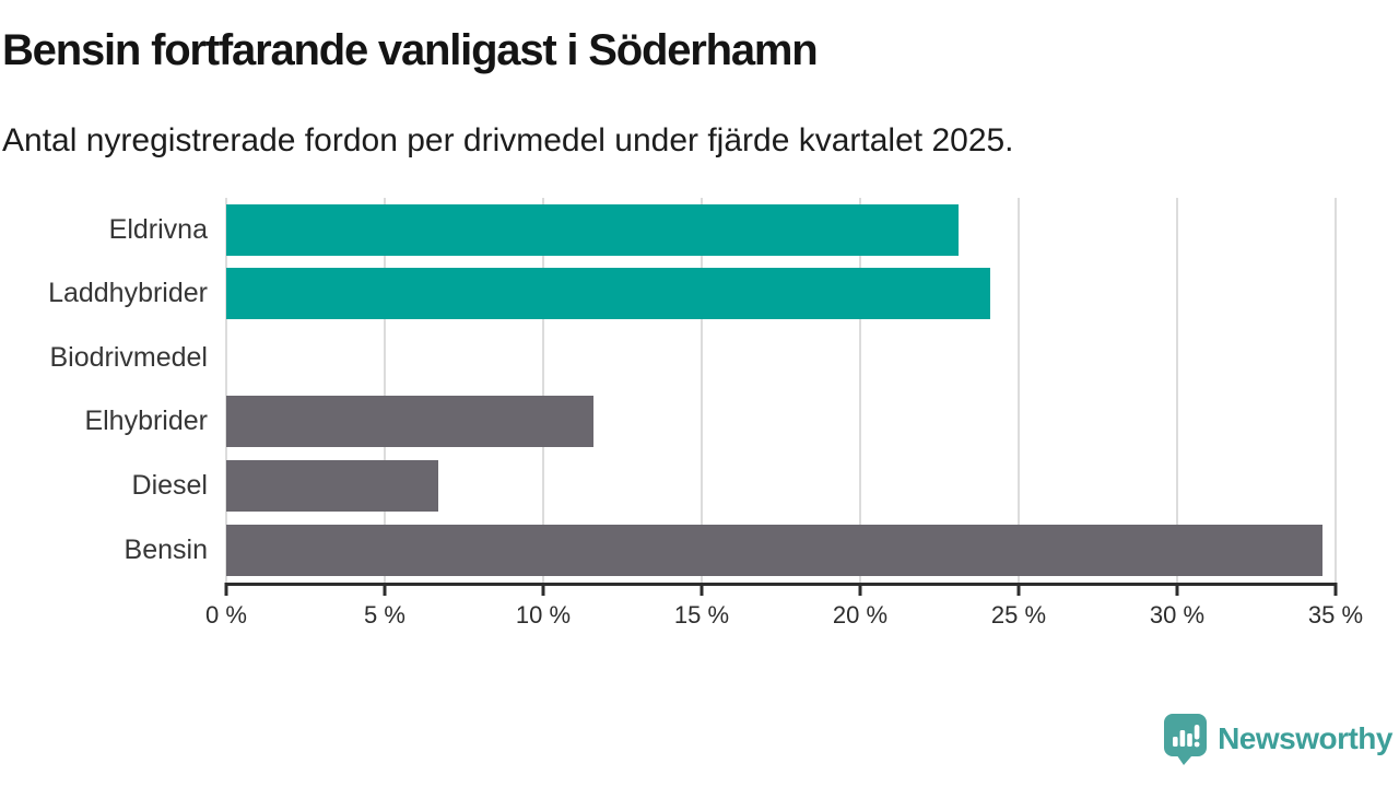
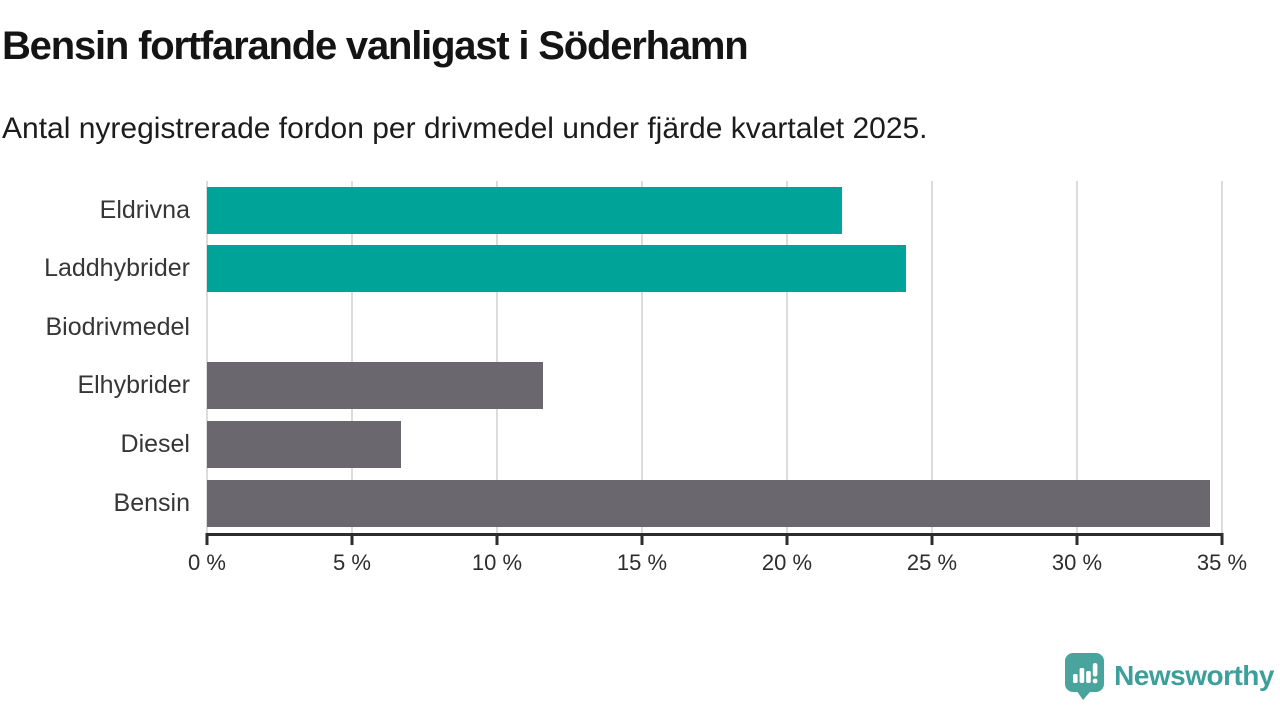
Eldrivna: 23.1% -> 21.9%
